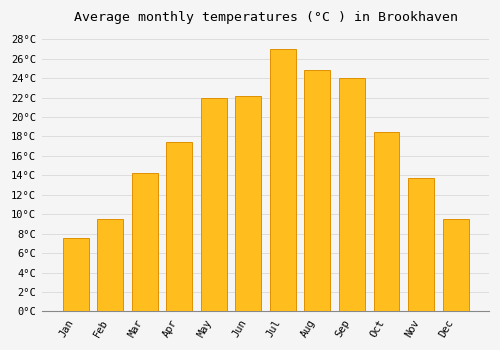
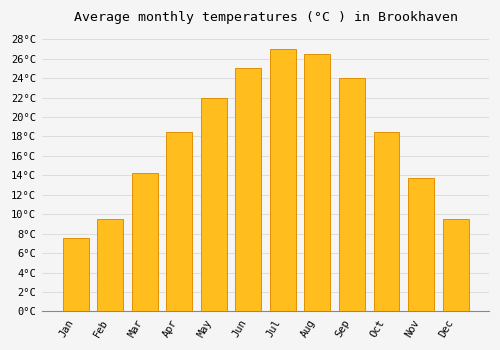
Apr: 17.4°C -> 18.5°C
Jun: 22.2°C -> 25.0°C
Aug: 24.8°C -> 26.5°C
